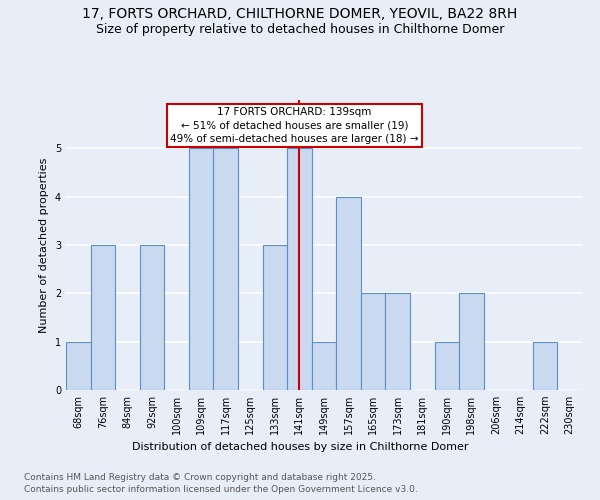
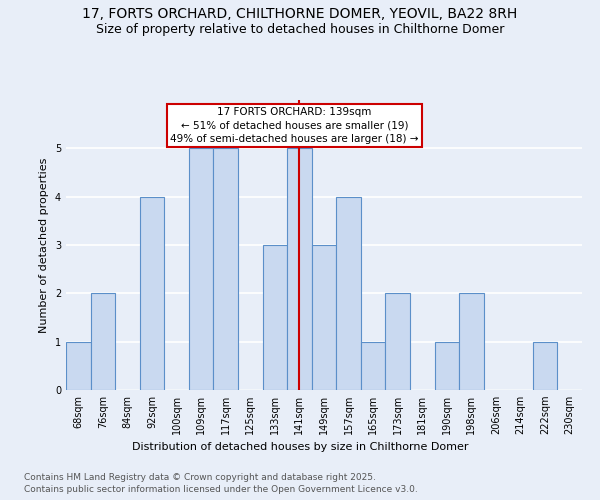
76sqm: 3 -> 2
92sqm: 3 -> 4
149sqm: 1 -> 3
165sqm: 2 -> 1
